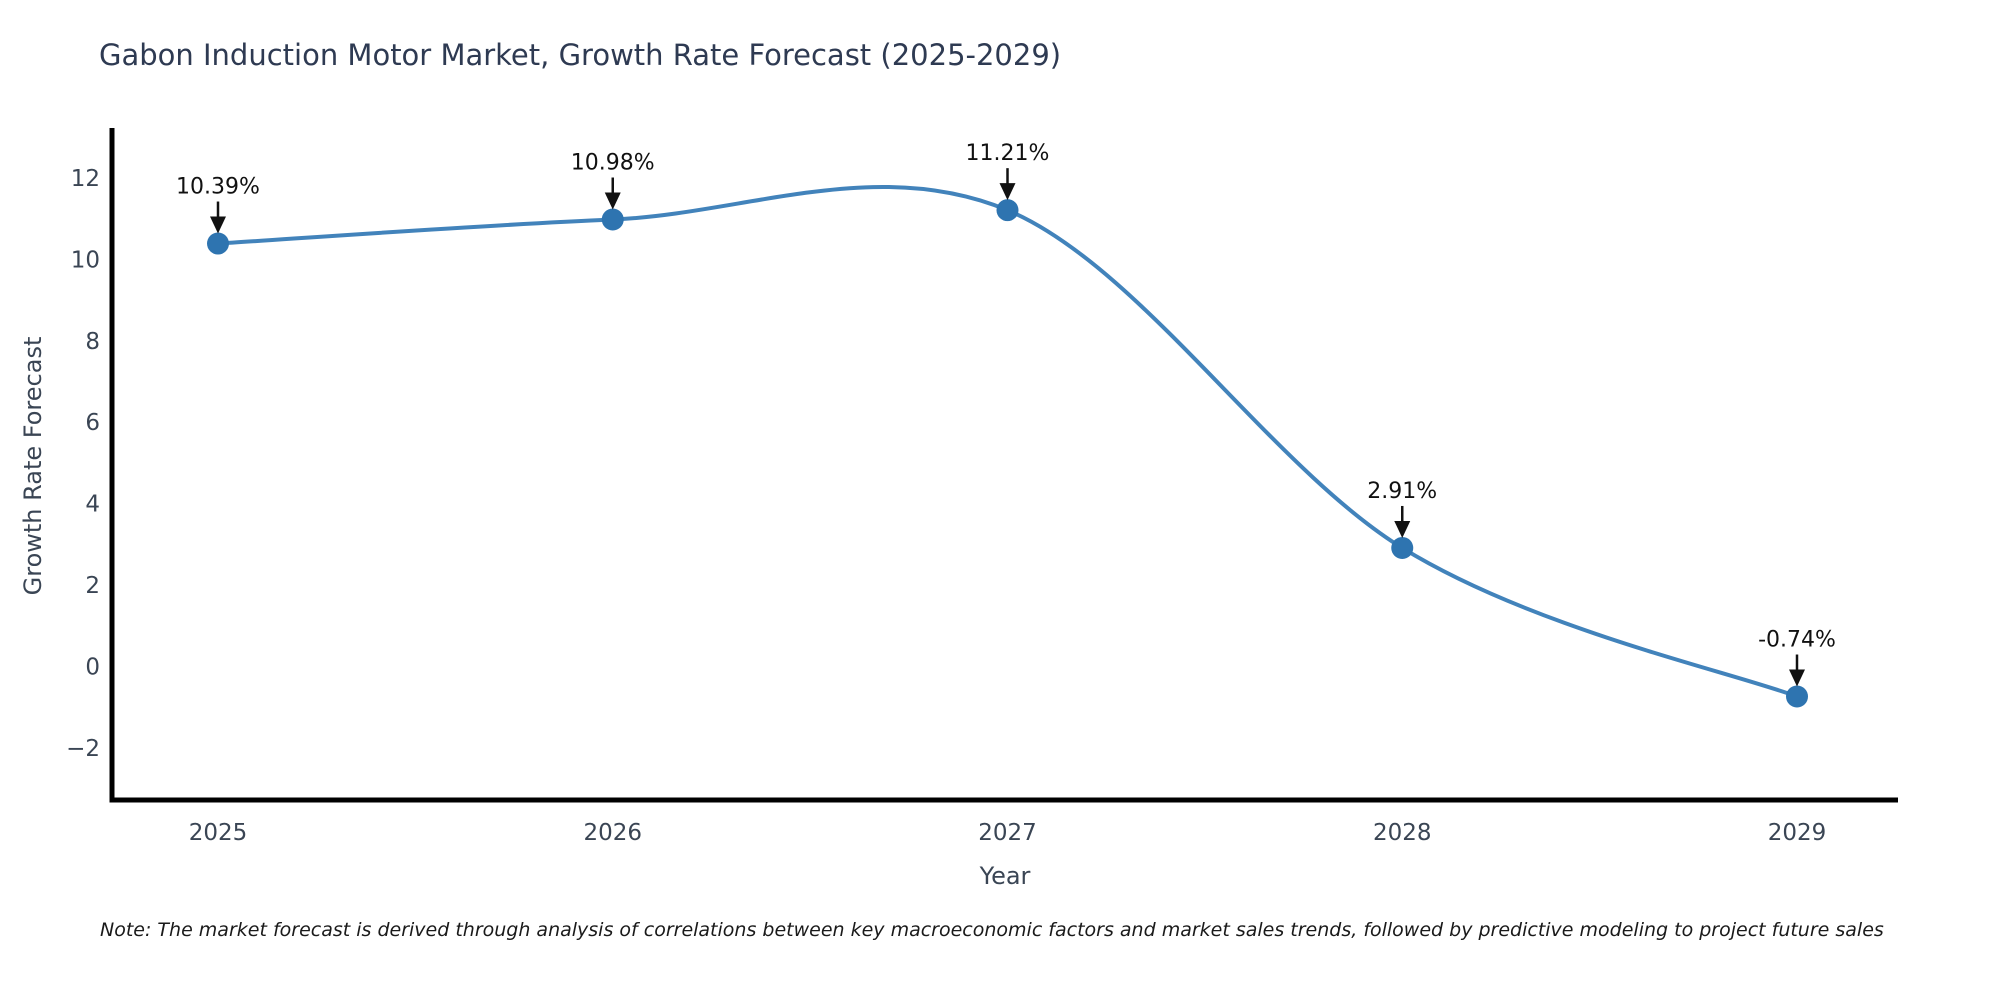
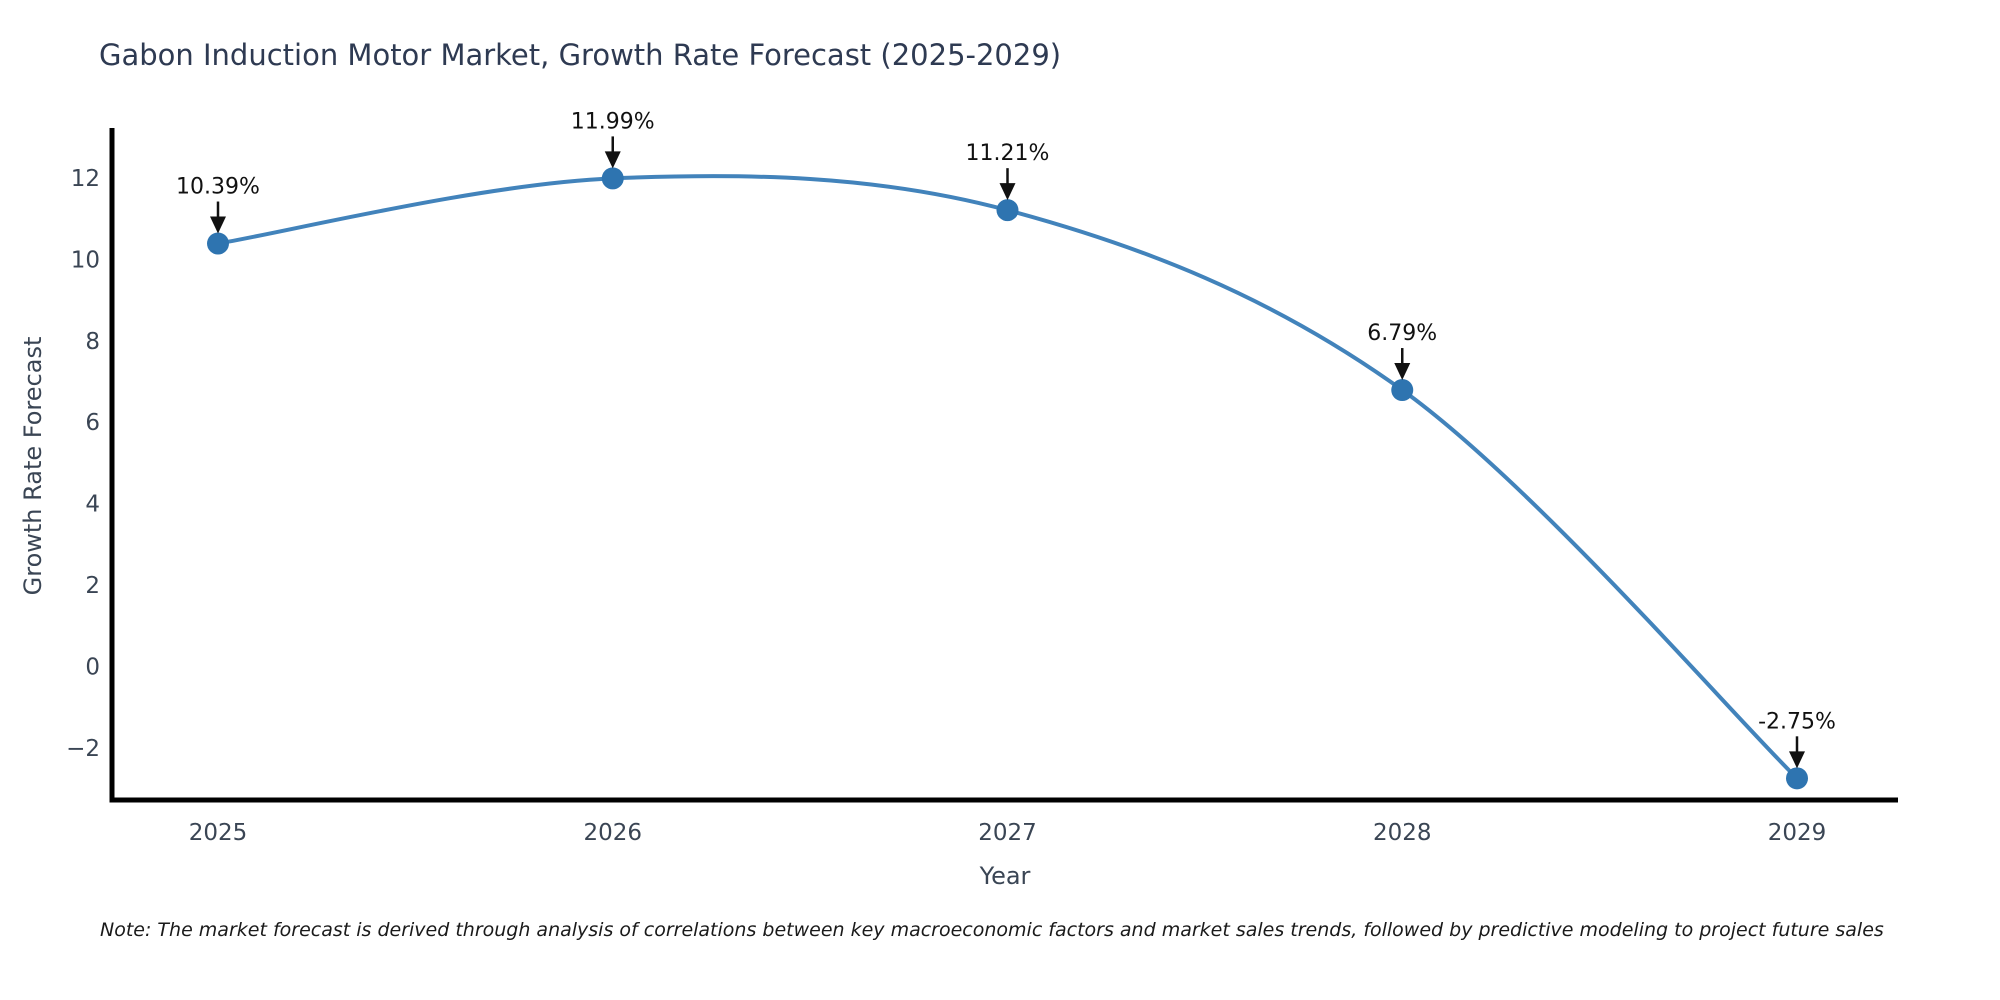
2026: 10.98% -> 11.99%
2028: 2.91% -> 6.79%
2029: -0.74% -> -2.75%
